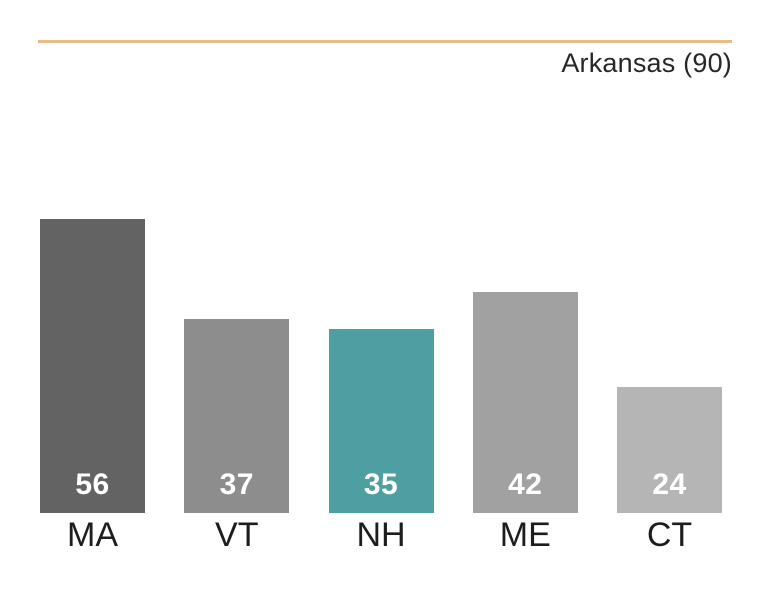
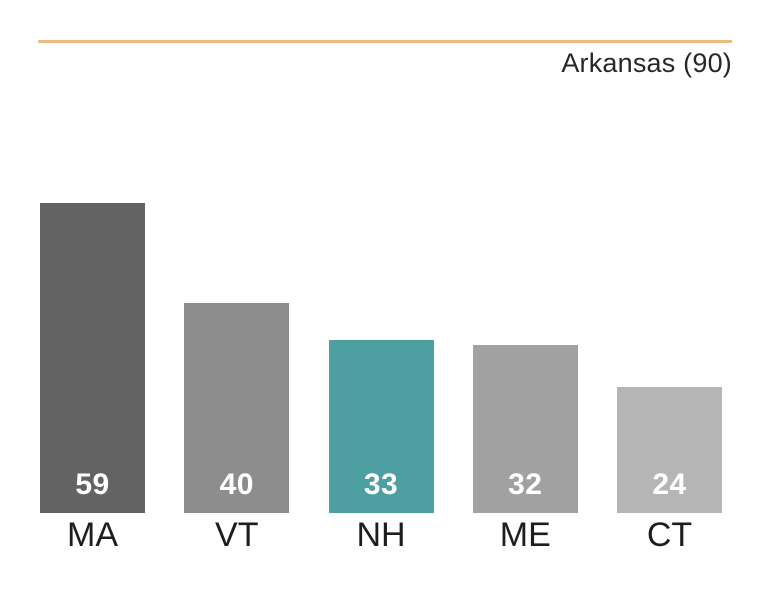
MA: 56 -> 59
VT: 37 -> 40
NH: 35 -> 33
ME: 42 -> 32
